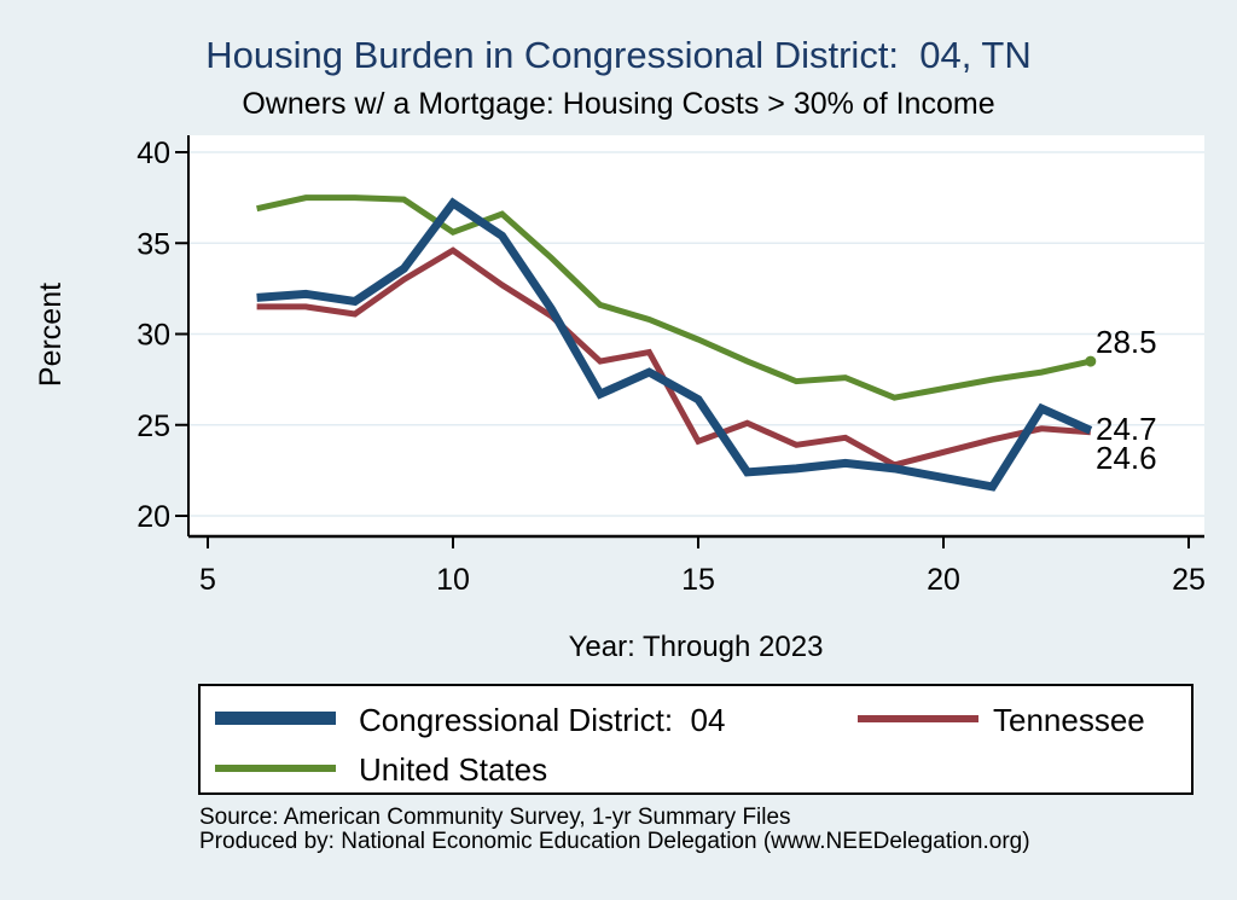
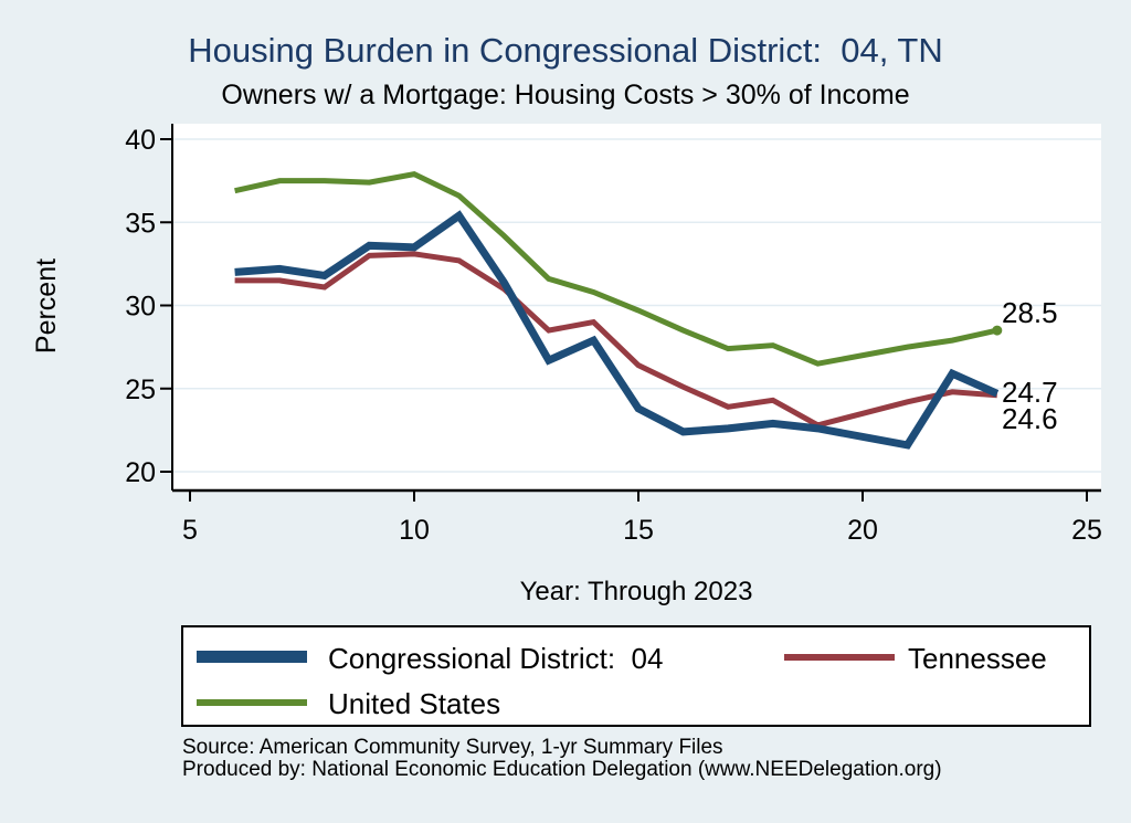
Congressional District: 04/10: 37.2 -> 33.5
Tennessee/10: 34.6 -> 33.1
United States/10: 35.6 -> 37.9
Congressional District: 04/15: 26.4 -> 23.8
Tennessee/15: 24.1 -> 26.4
